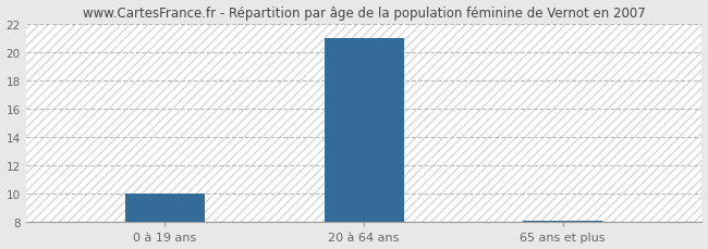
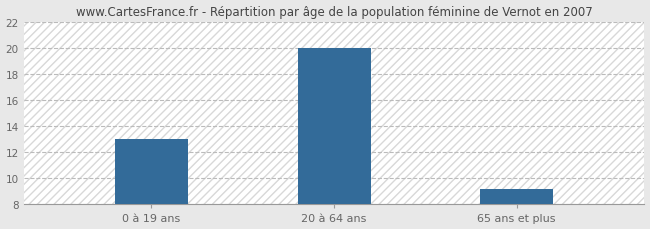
0 à 19 ans: 10.0 -> 13.0
20 à 64 ans: 21.0 -> 20.0
65 ans et plus: 8.1 -> 9.2
